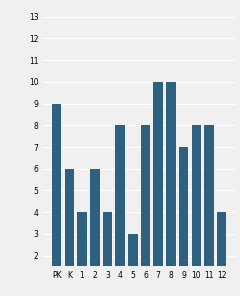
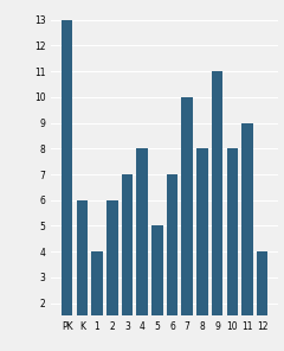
PK: 9 -> 13
3: 4 -> 7
5: 3 -> 5
6: 8 -> 7
8: 10 -> 8
9: 7 -> 11
11: 8 -> 9
